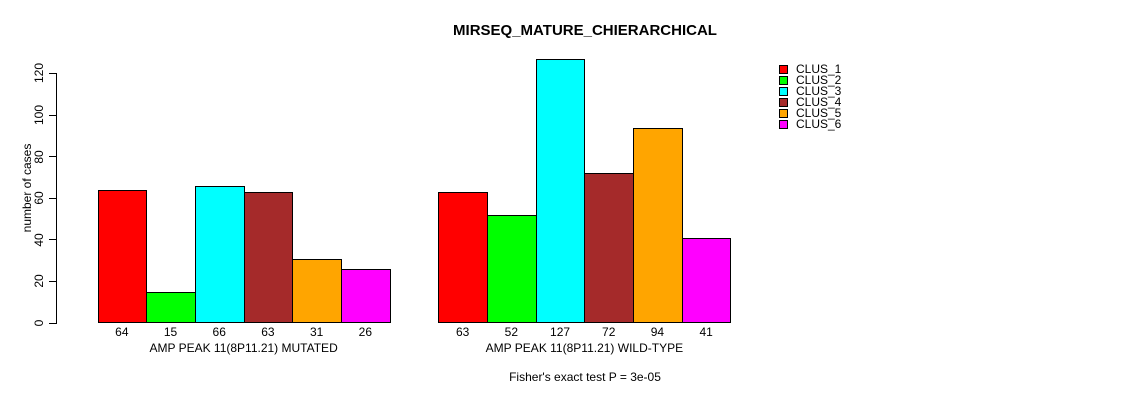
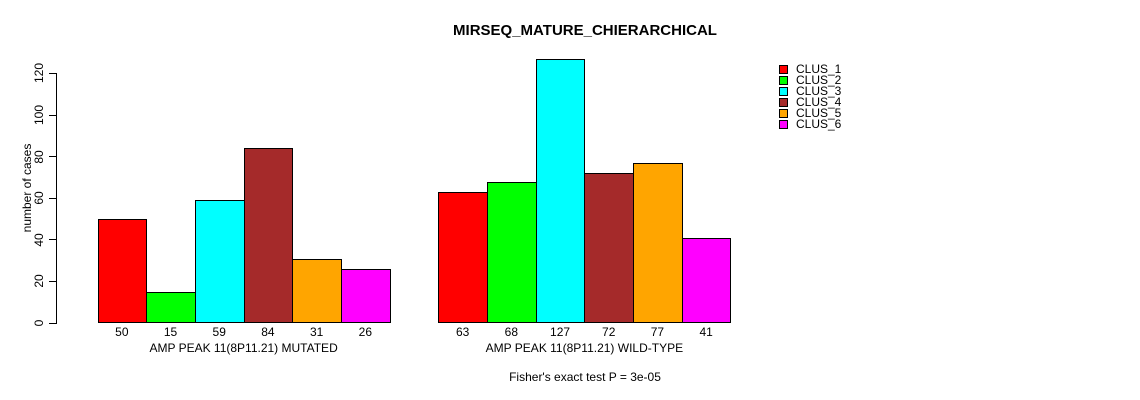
CLUS_1/AMP PEAK 11(8P11.21) MUTATED: 64 -> 50
CLUS_3/AMP PEAK 11(8P11.21) MUTATED: 66 -> 59
CLUS_4/AMP PEAK 11(8P11.21) MUTATED: 63 -> 84
CLUS_2/AMP PEAK 11(8P11.21) WILD-TYPE: 52 -> 68
CLUS_5/AMP PEAK 11(8P11.21) WILD-TYPE: 94 -> 77
